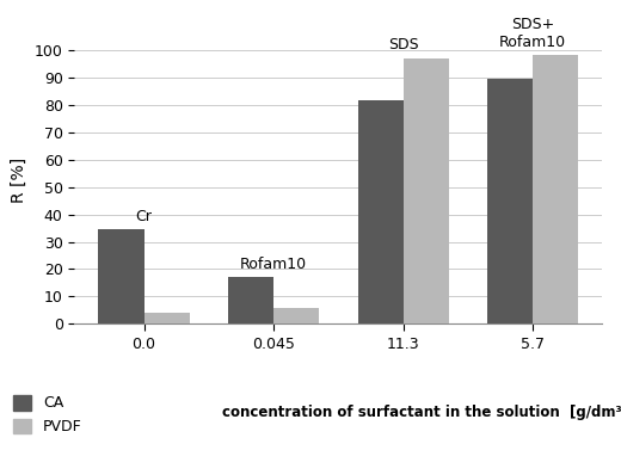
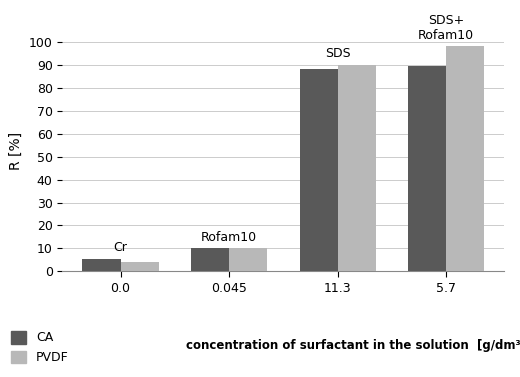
CA/0.0: 34.5 -> 5.5
CA/0.045: 17.0 -> 10.0
PVDF/0.045: 6 -> 10
CA/11.3: 81.5 -> 88.0
PVDF/11.3: 97 -> 90
